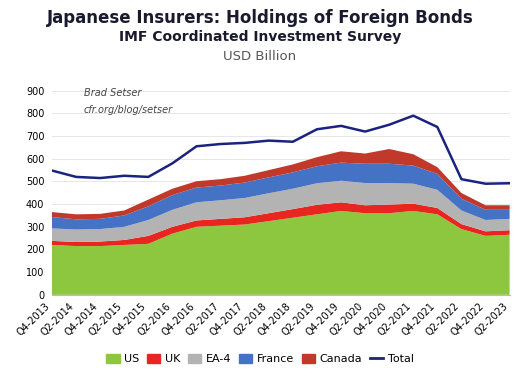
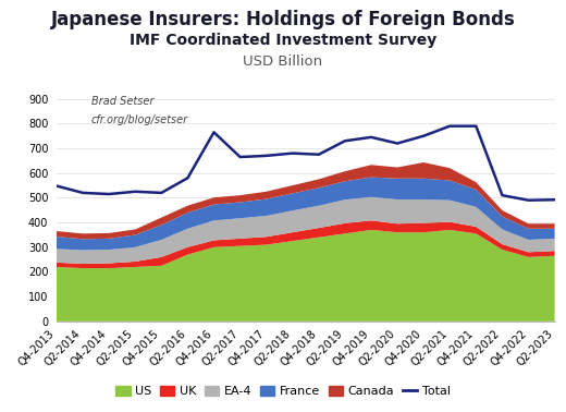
Total/Q4-2016: 655 -> 765
Total/Q4-2021: 740 -> 790
